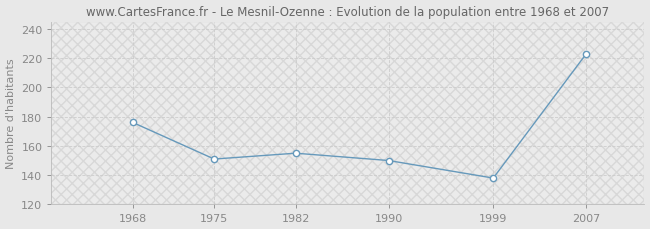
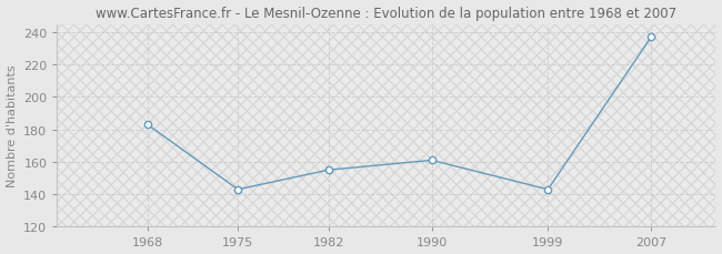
1968: 176 -> 183
1975: 151 -> 143
1990: 150 -> 161
1999: 138 -> 143
2007: 223 -> 237
